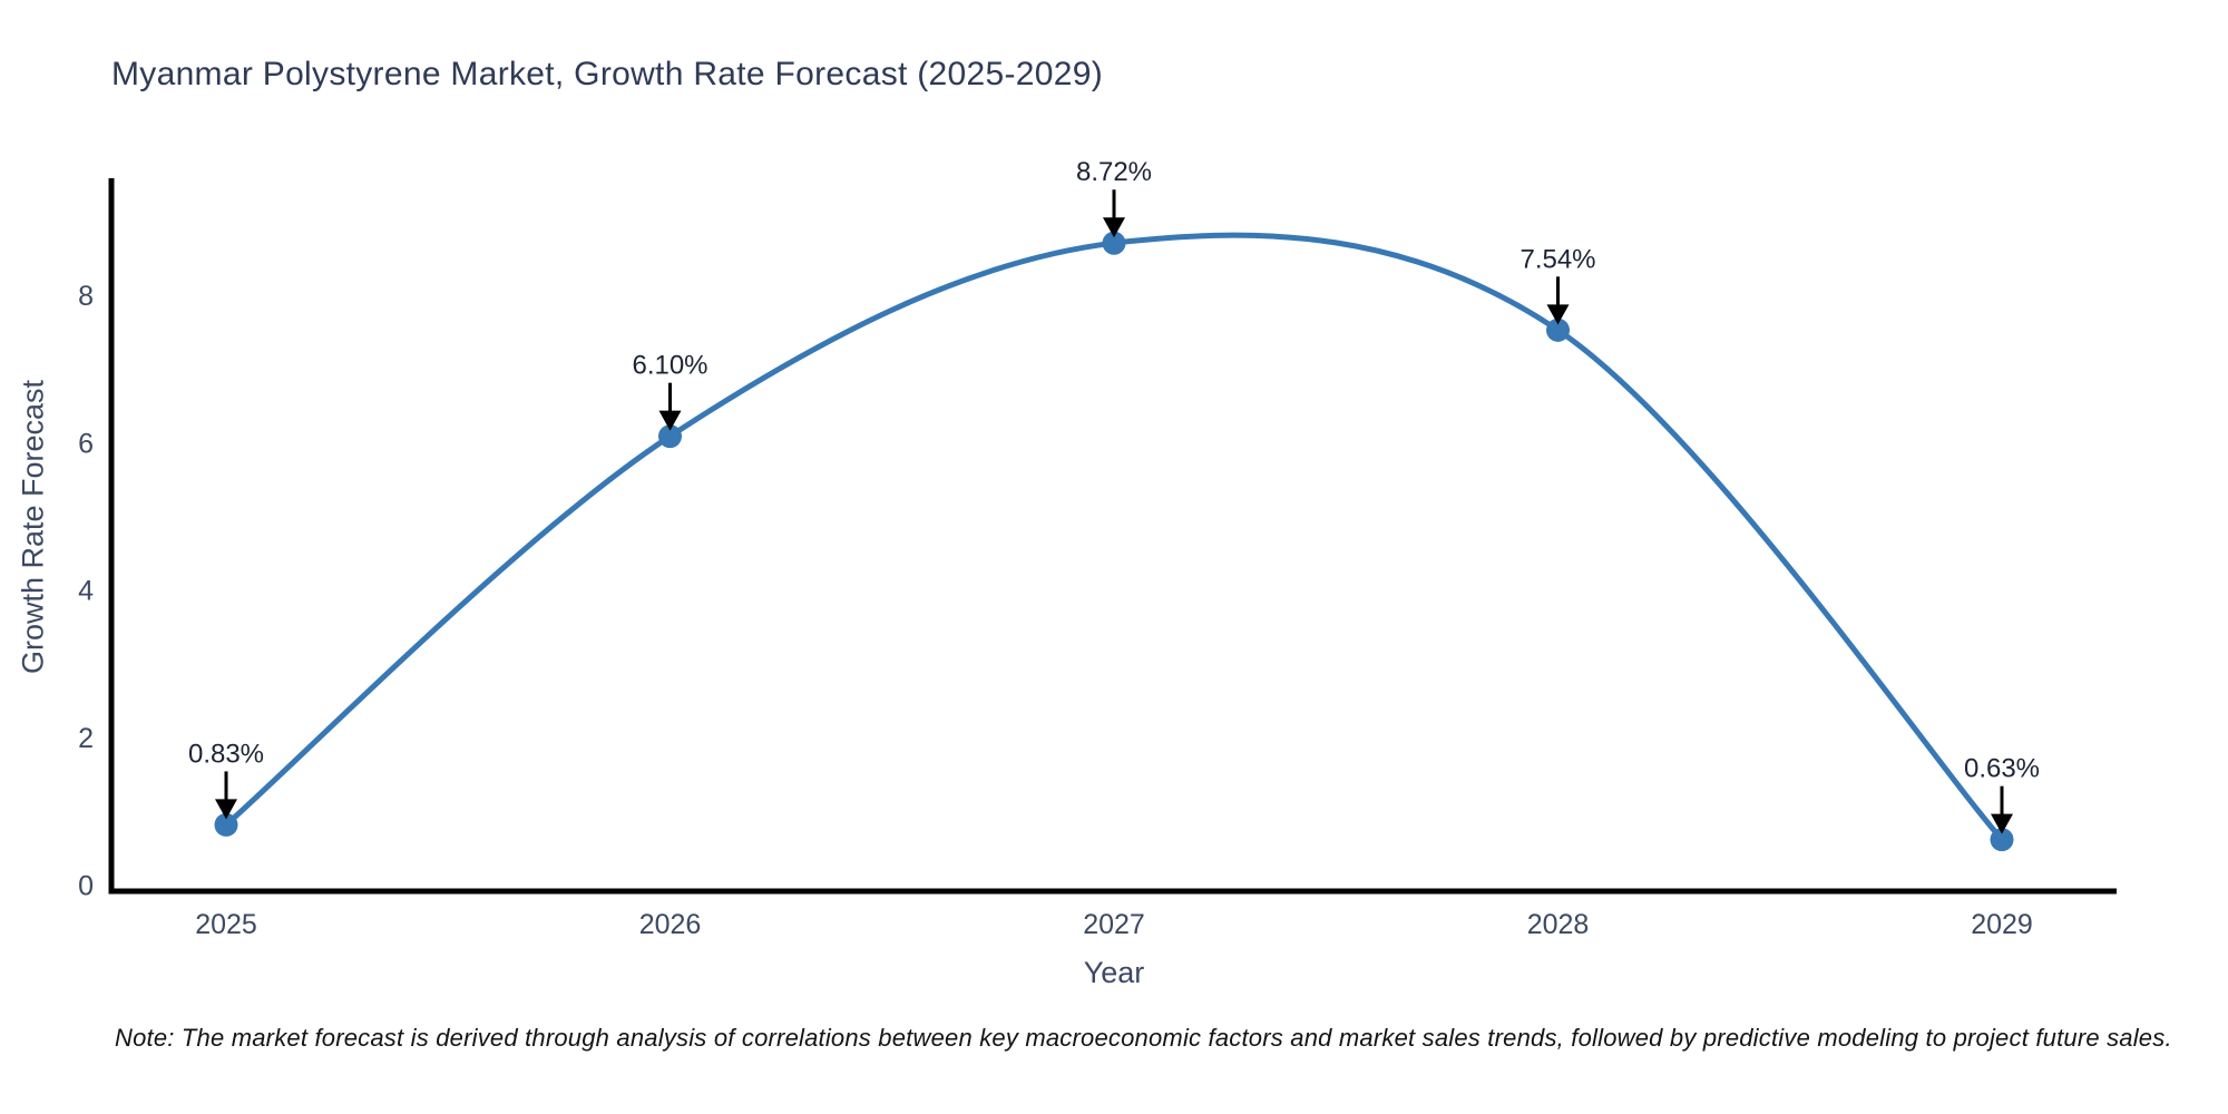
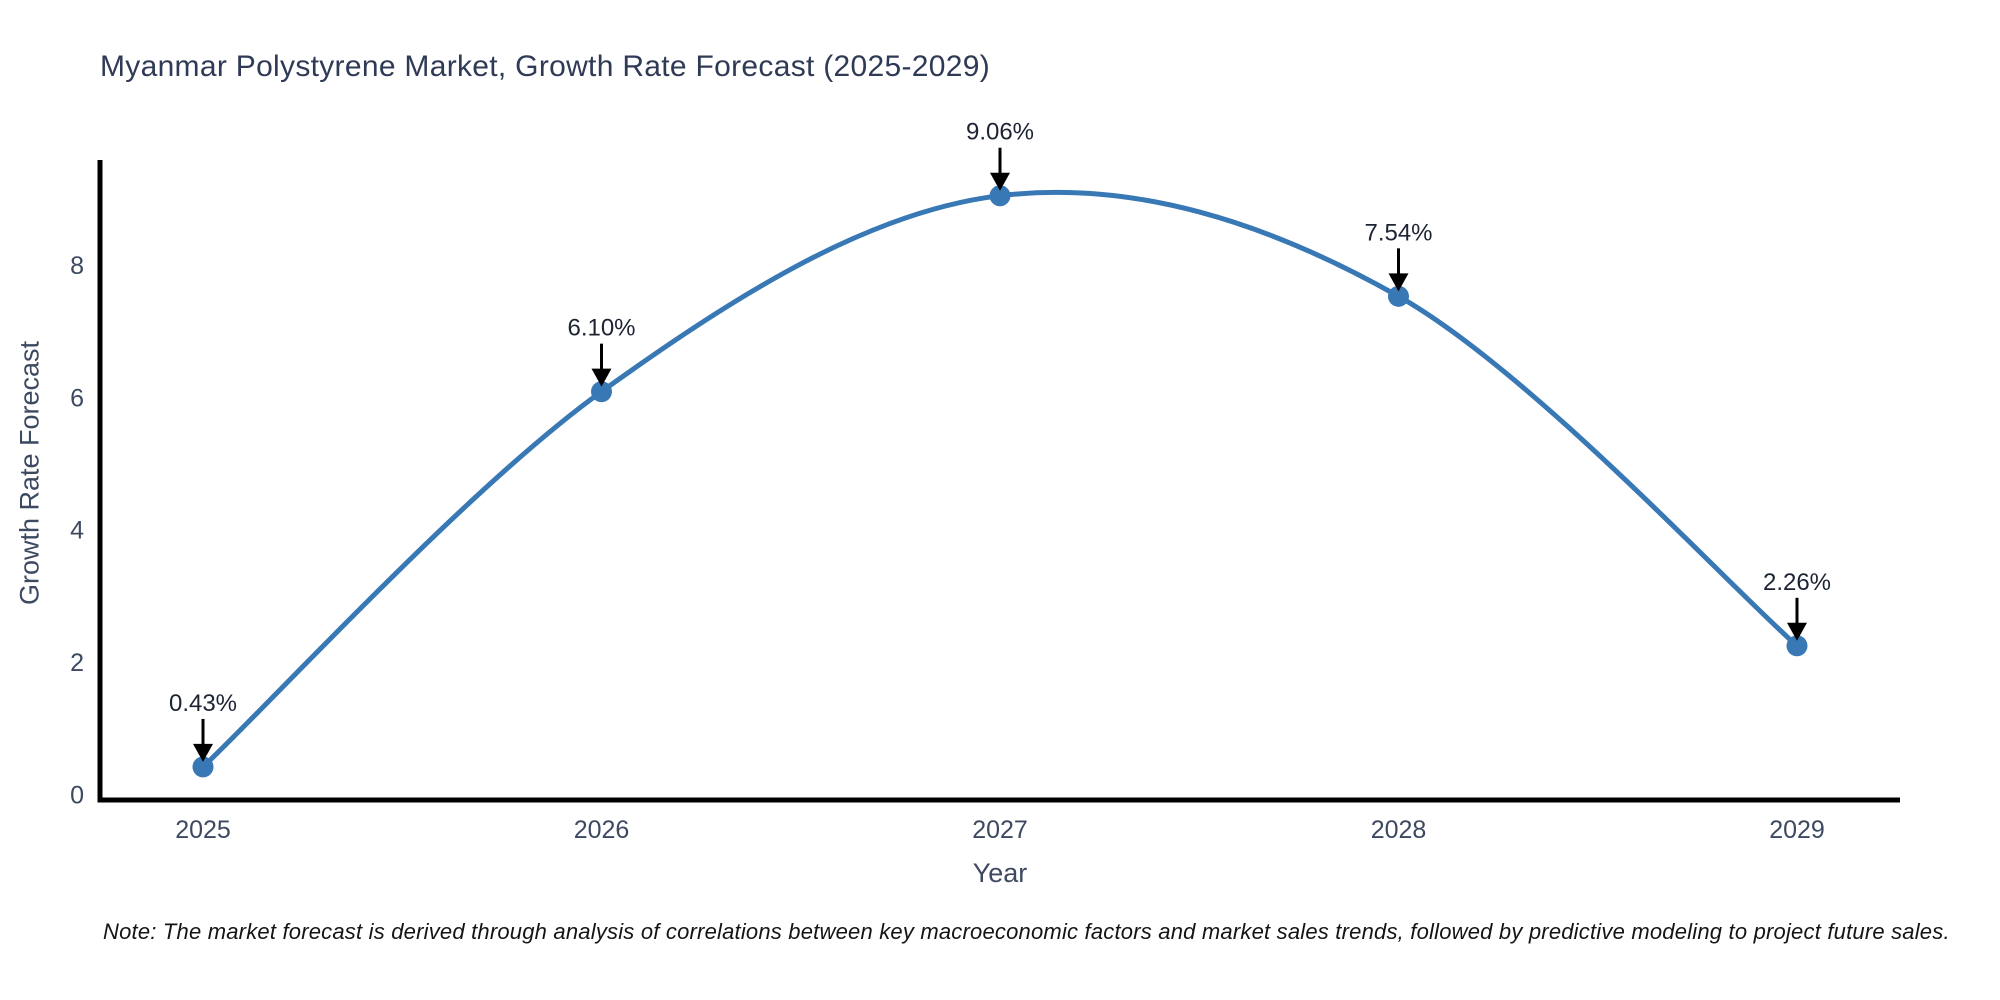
2025: 0.83% -> 0.43%
2027: 8.72% -> 9.06%
2029: 0.63% -> 2.26%
